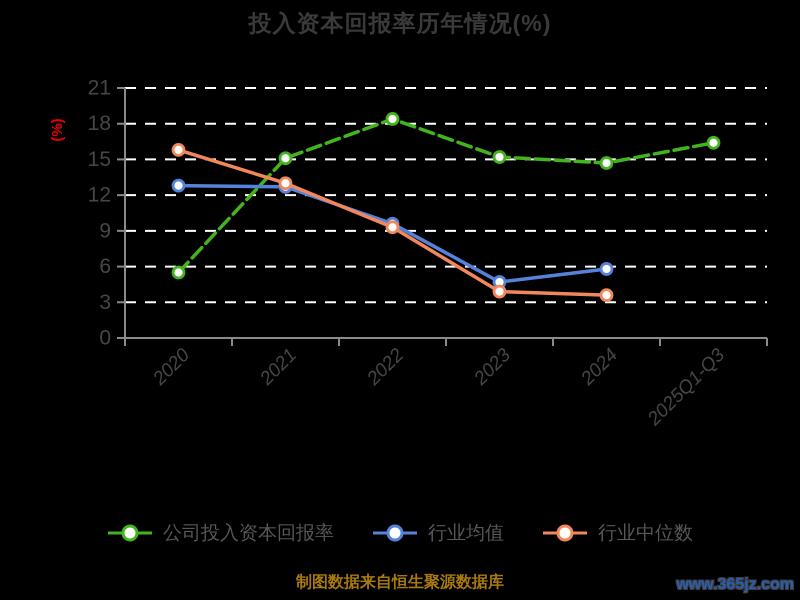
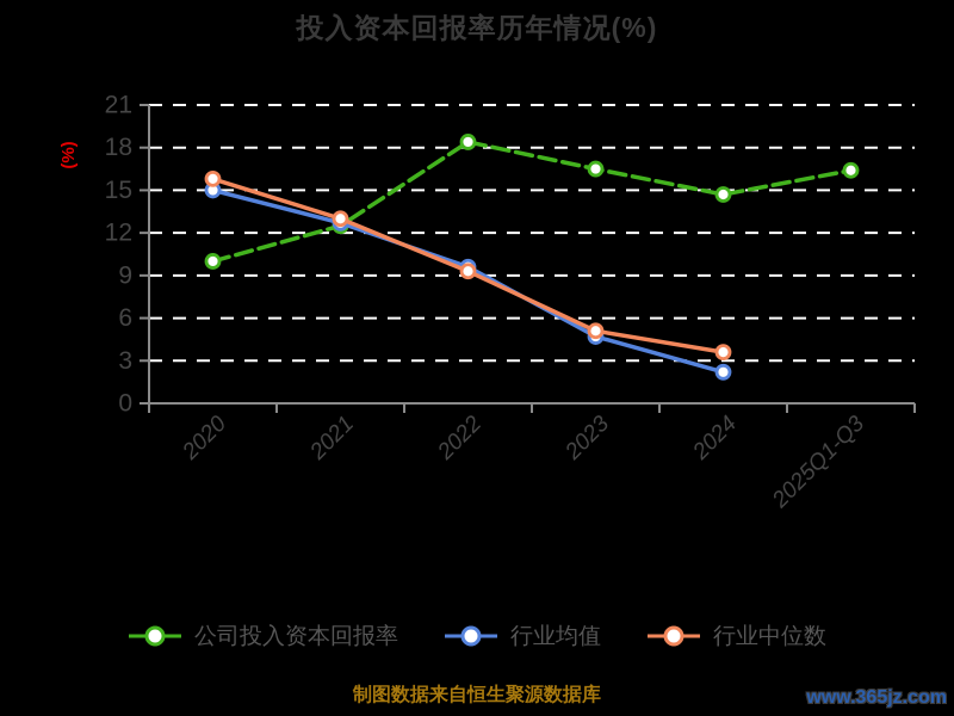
公司投入资本回报率/2020: 5.5 -> 10.0
行业均值/2020: 12.8 -> 15.0
公司投入资本回报率/2021: 15.1 -> 12.5
公司投入资本回报率/2023: 15.2 -> 16.5
行业中位数/2023: 3.9 -> 5.1
行业均值/2024: 5.8 -> 2.2
